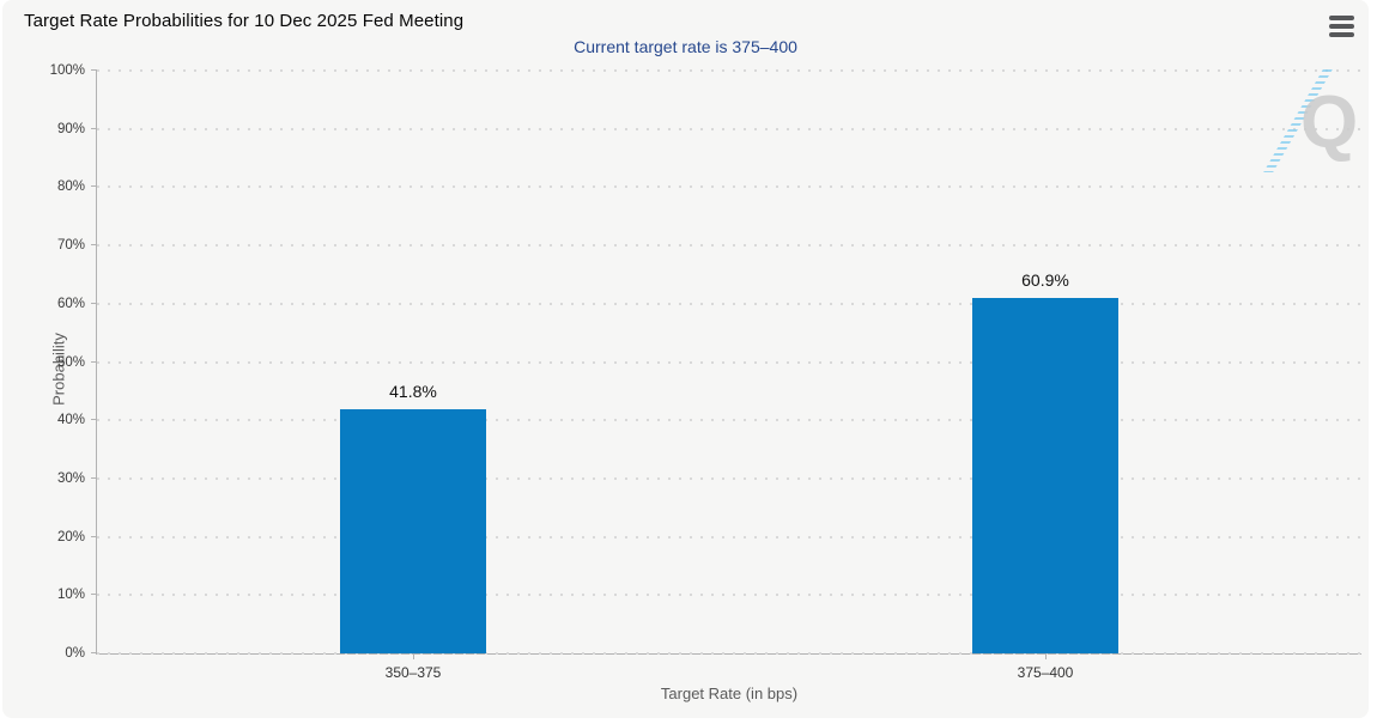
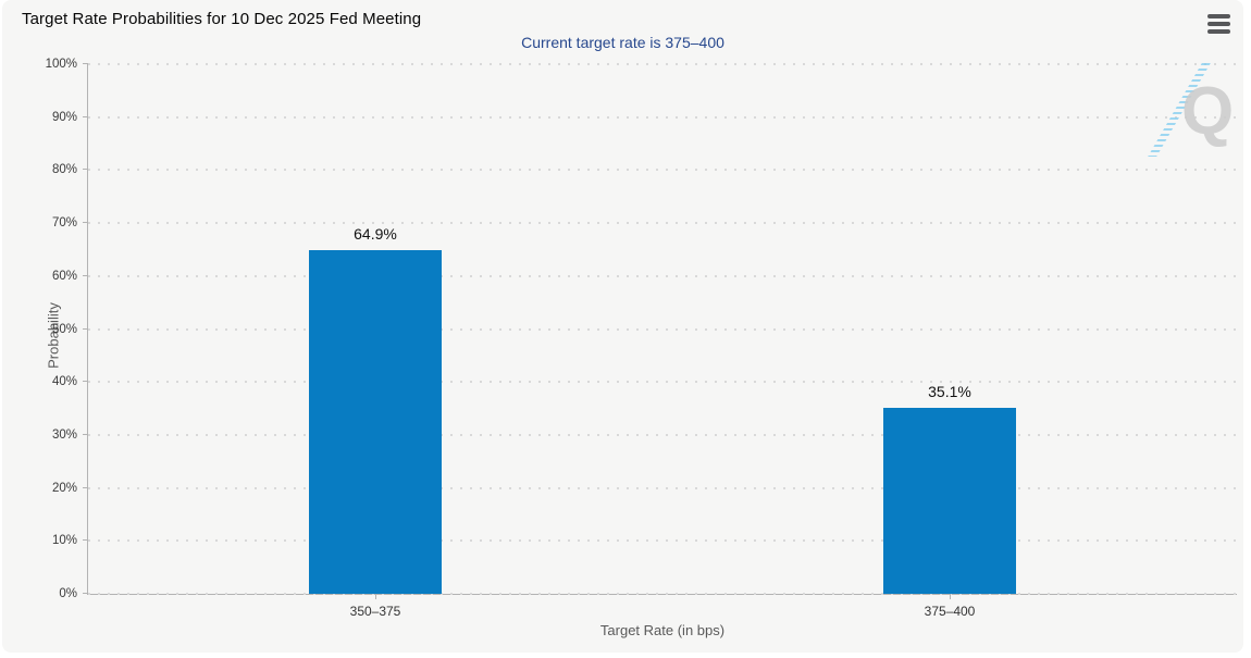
350–375: 41.8% -> 64.9%
375–400: 60.9% -> 35.1%
